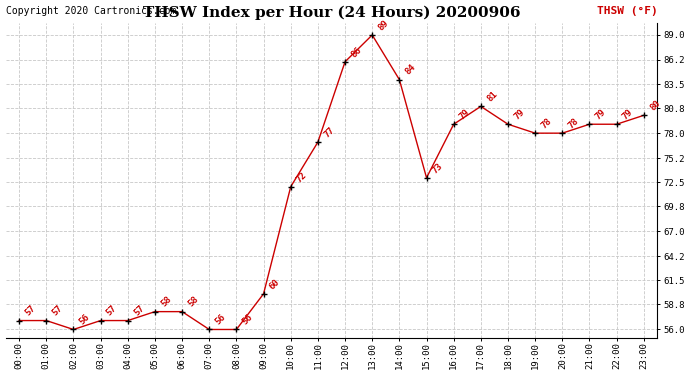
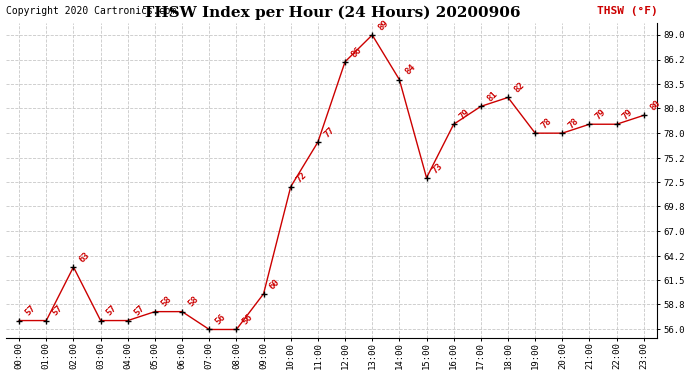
02:00: 56 -> 63
18:00: 79 -> 82
